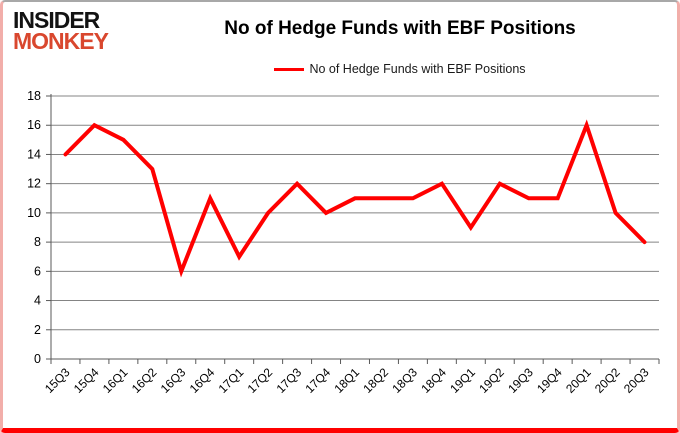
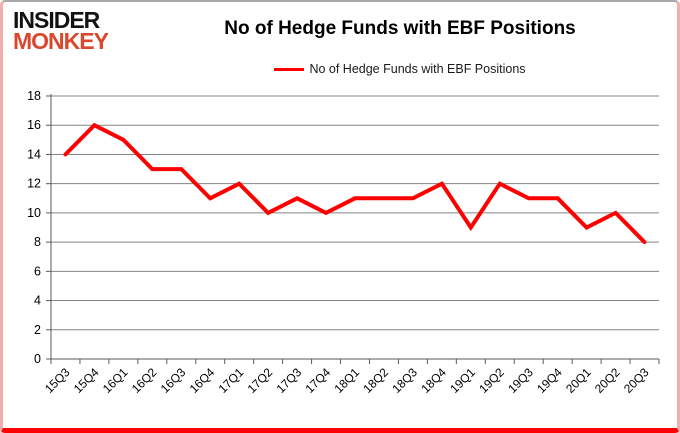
16Q3: 6 -> 13
17Q1: 7 -> 12
17Q3: 12 -> 11
20Q1: 16 -> 9
